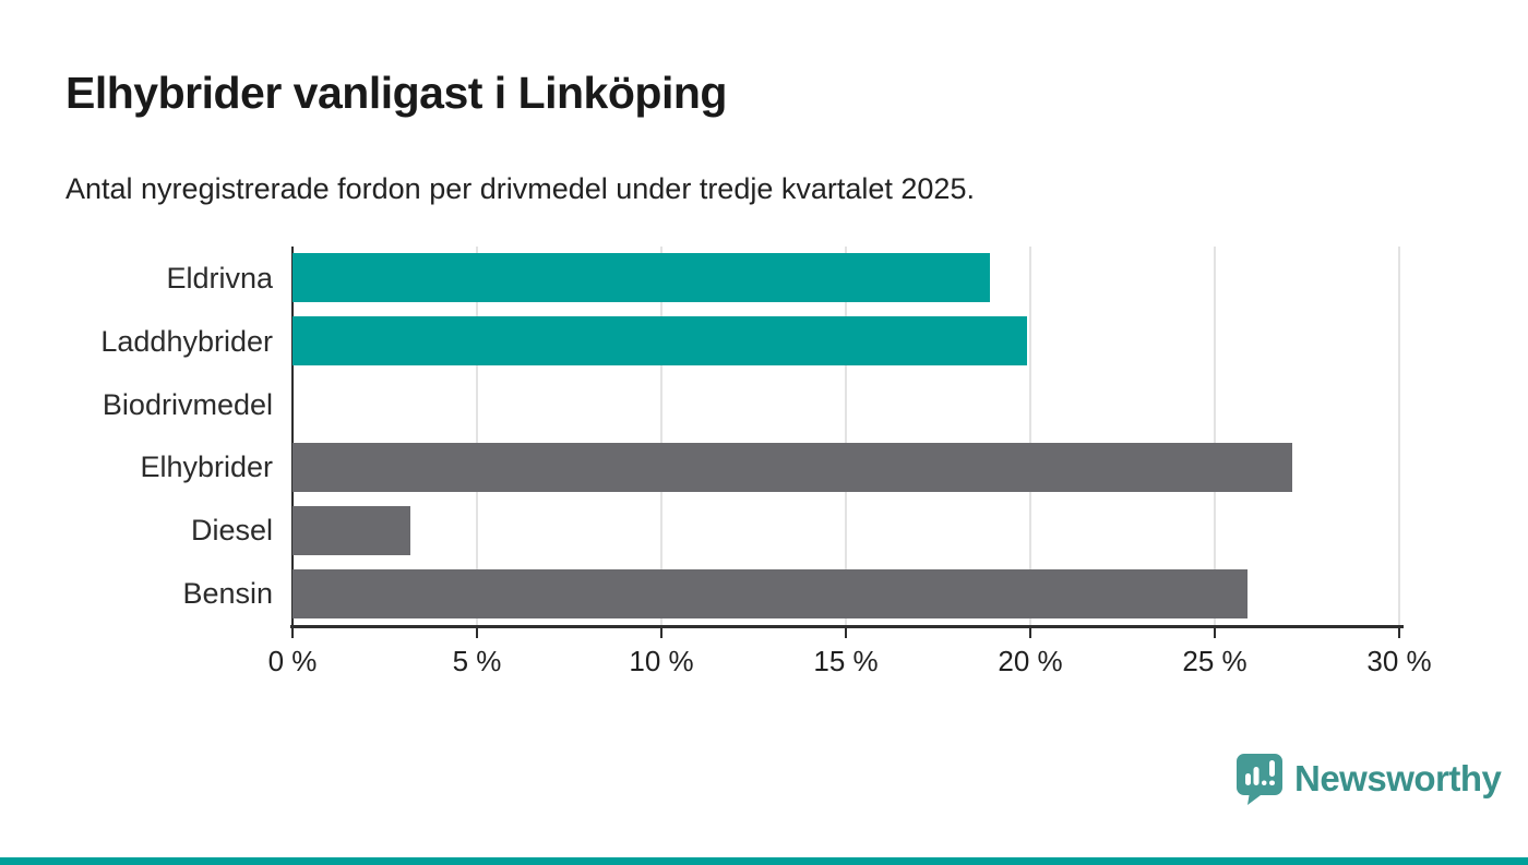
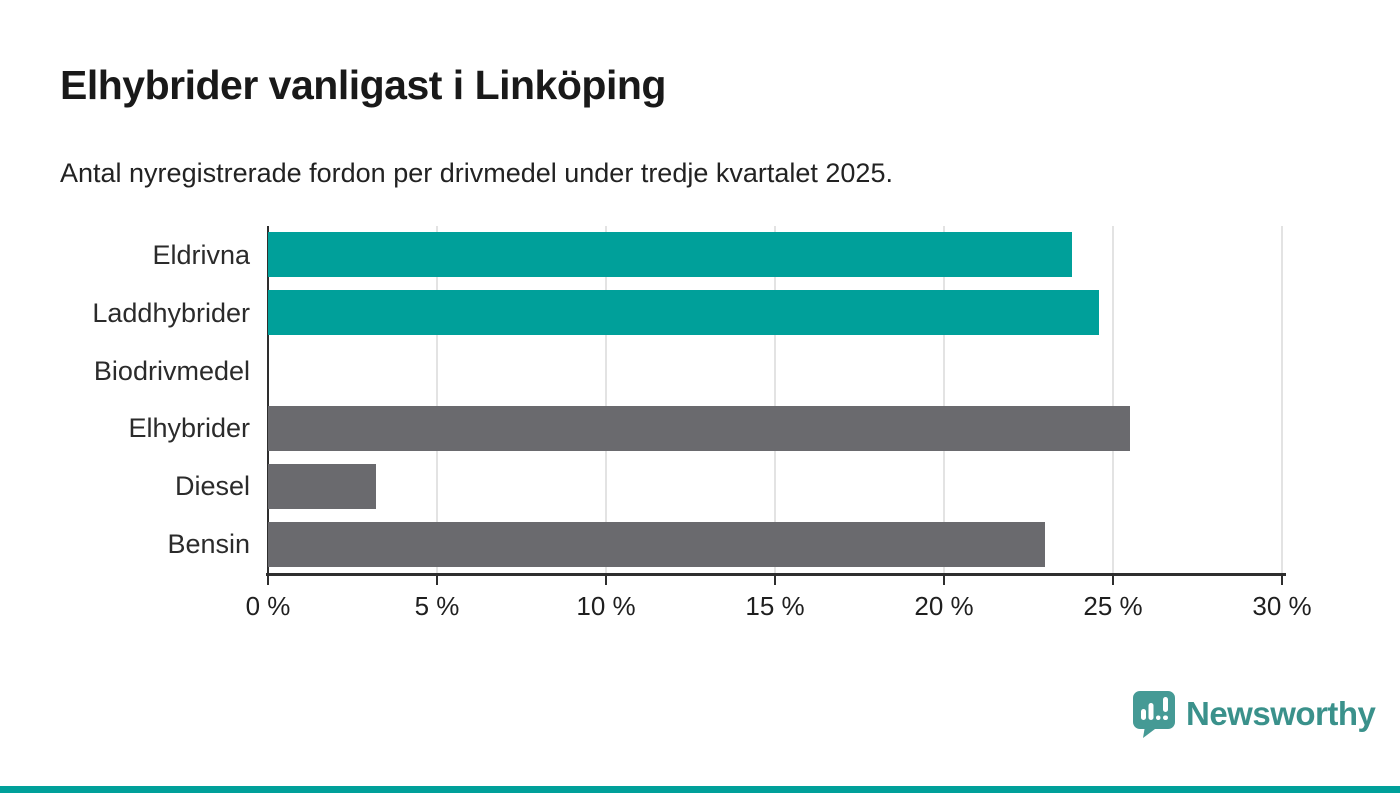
Eldrivna: 18.9% -> 23.8%
Laddhybrider: 19.9% -> 24.6%
Elhybrider: 27.1% -> 25.5%
Bensin: 25.9% -> 23.0%
